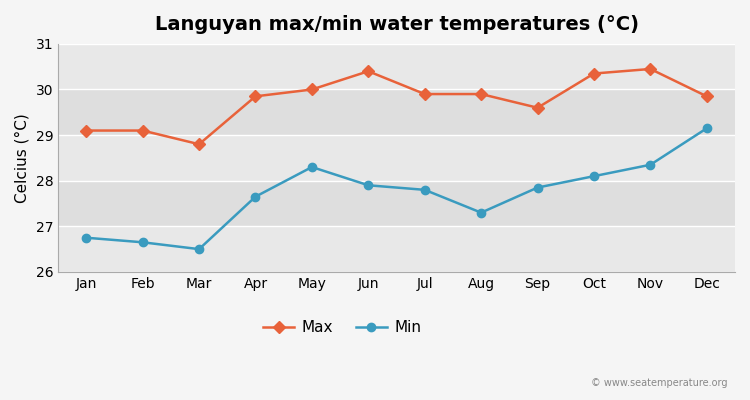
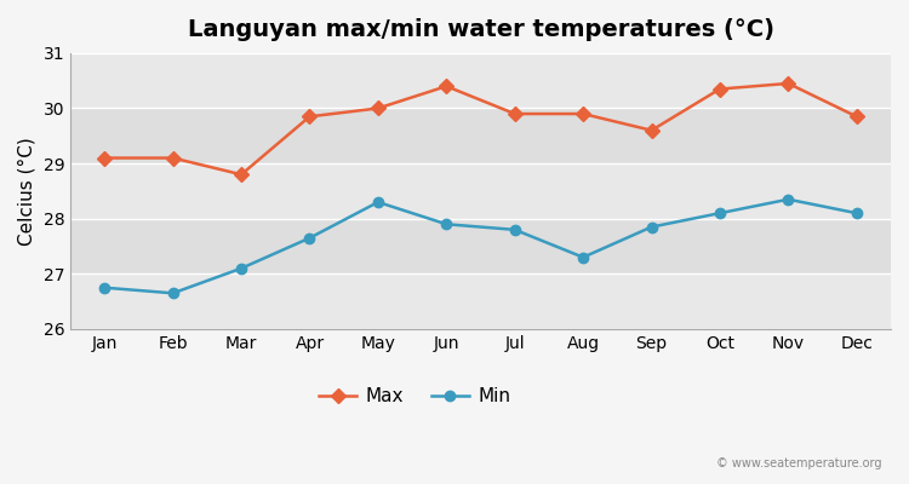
Min/Mar: 26.50 -> 27.10
Min/Dec: 29.15 -> 28.10
